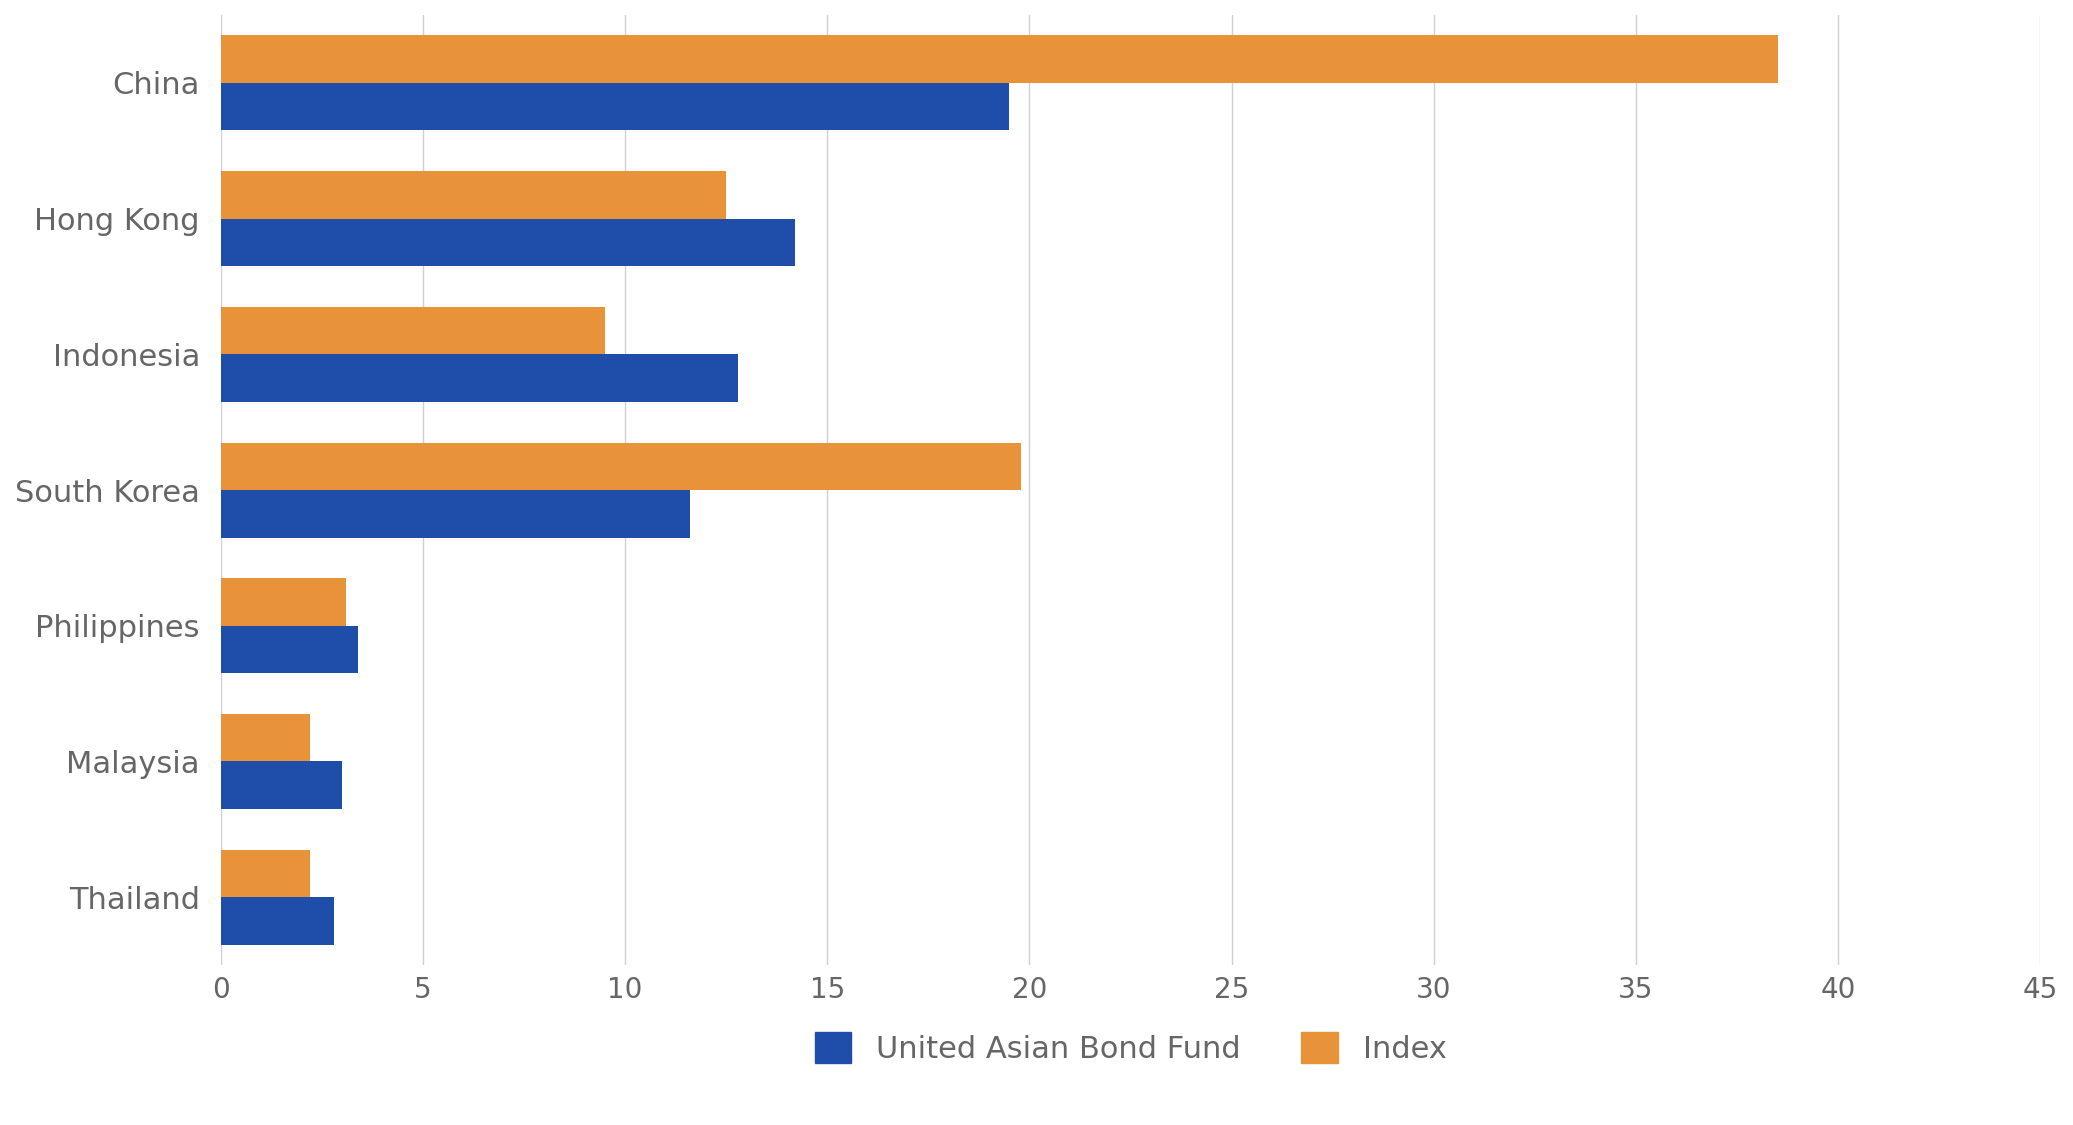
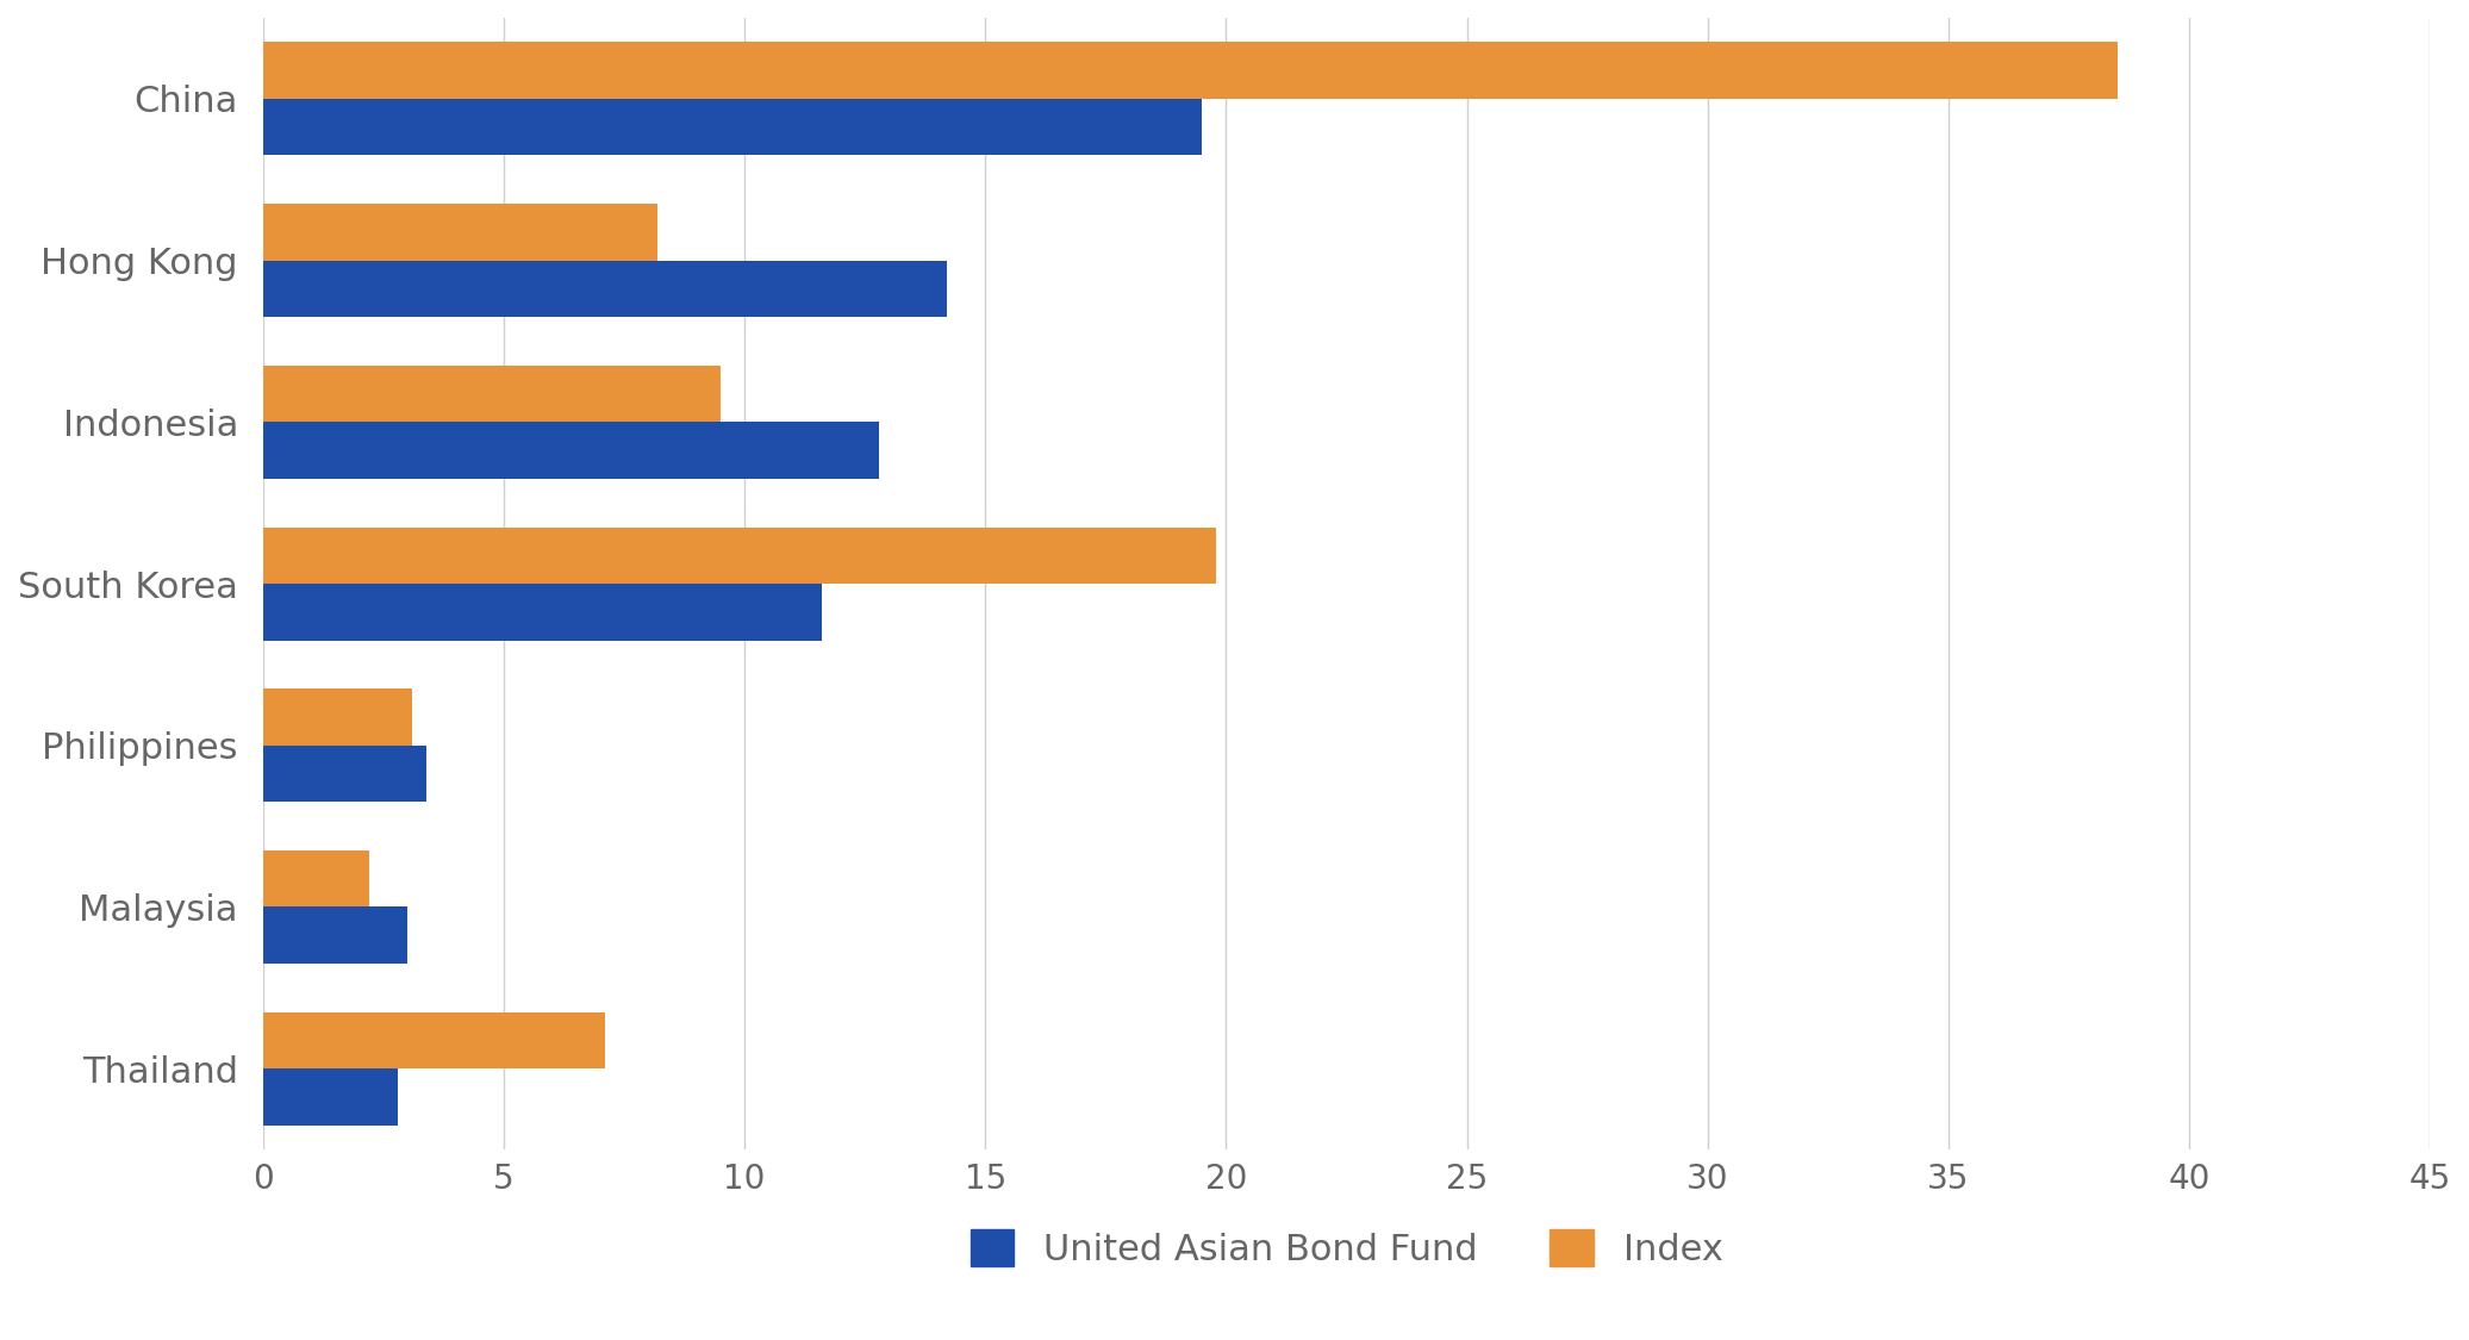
Index/Hong Kong: 12.5 -> 8.2
Index/Thailand: 2.2 -> 7.1
